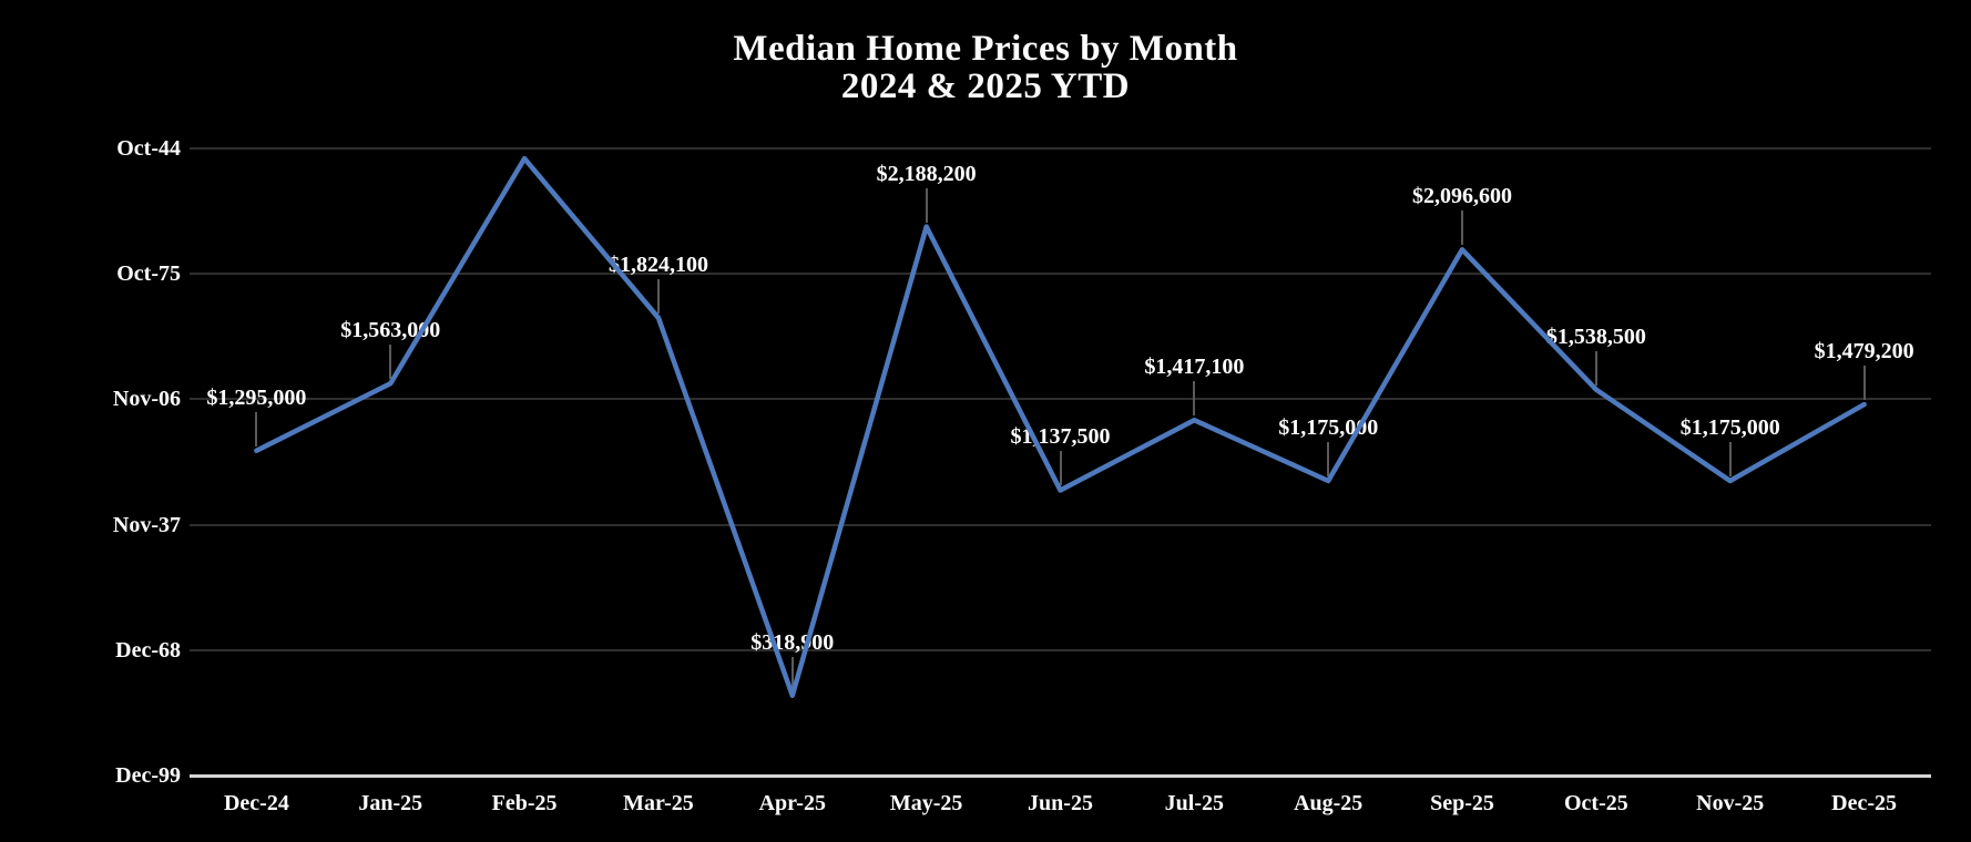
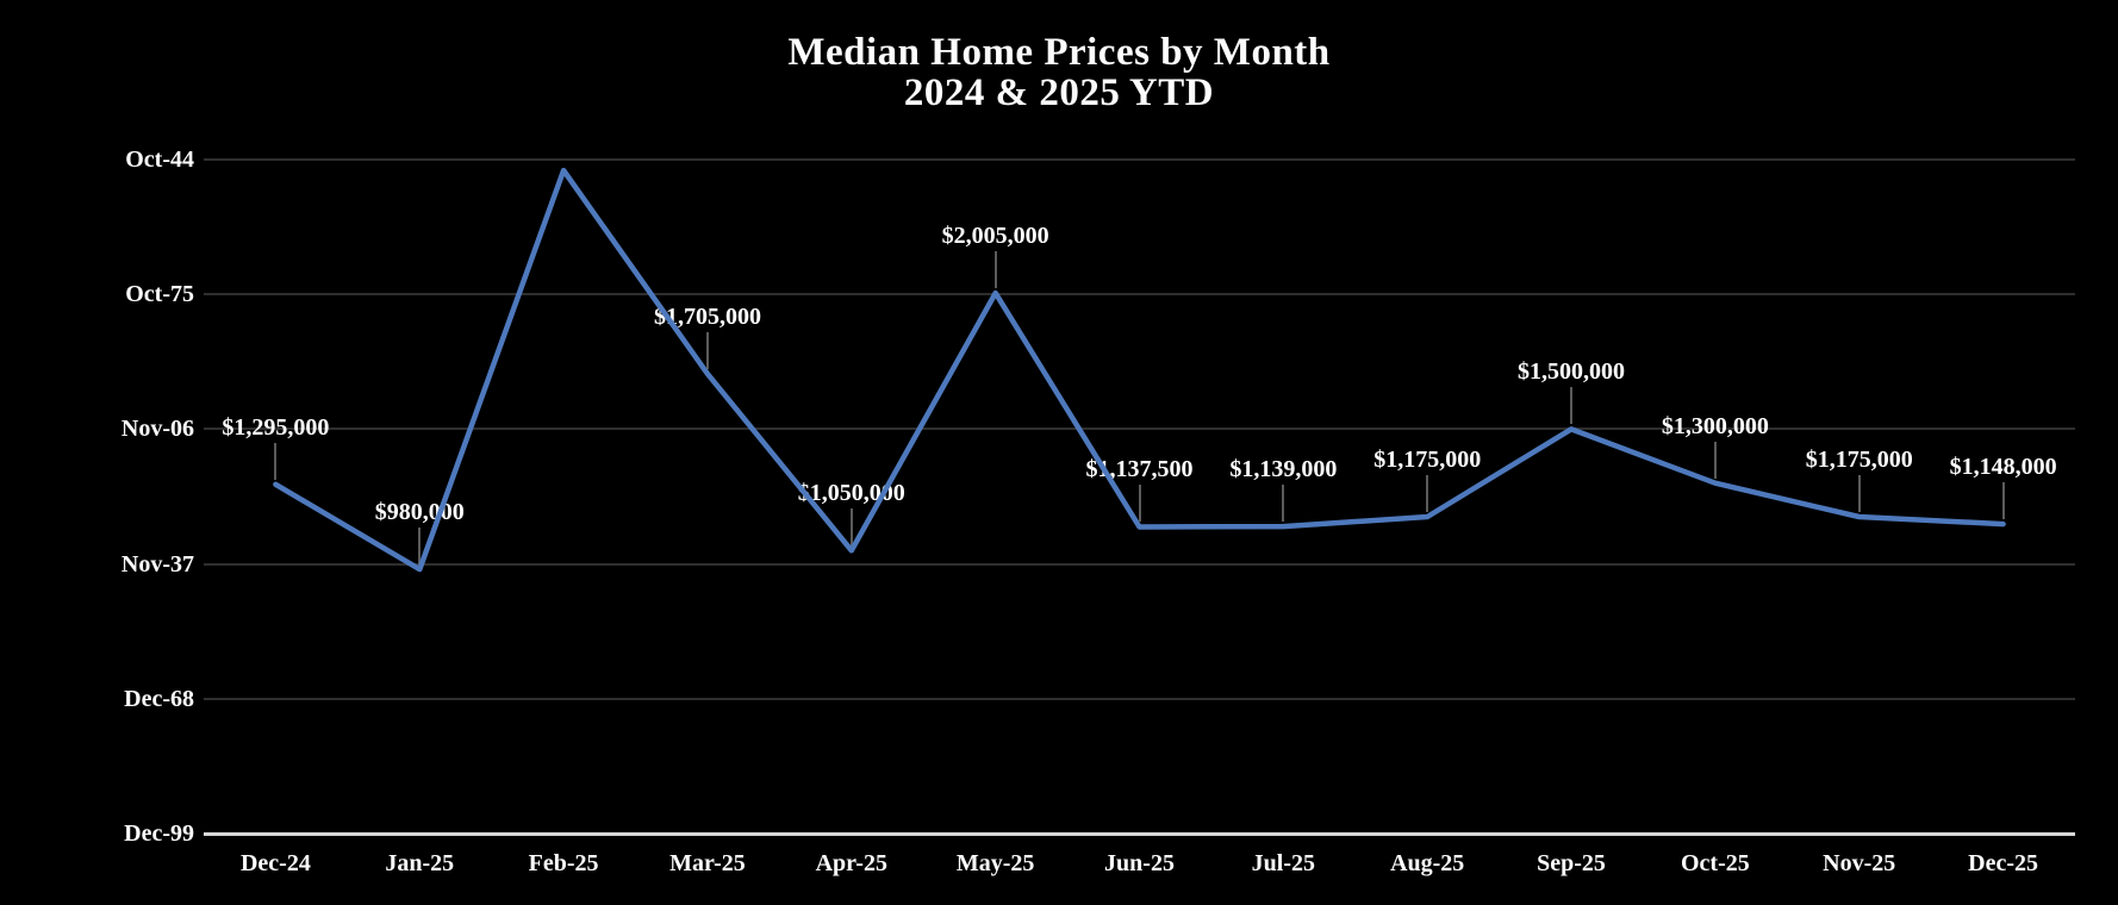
Jan-25: $1,563,000 -> $980,000
Mar-25: $1,824,100 -> $1,705,000
Apr-25: $318,900 -> $1,050,000
May-25: $2,188,200 -> $2,005,000
Jul-25: $1,417,100 -> $1,139,000
Sep-25: $2,096,600 -> $1,500,000
Oct-25: $1,538,500 -> $1,300,000
Dec-25: $1,479,200 -> $1,148,000
